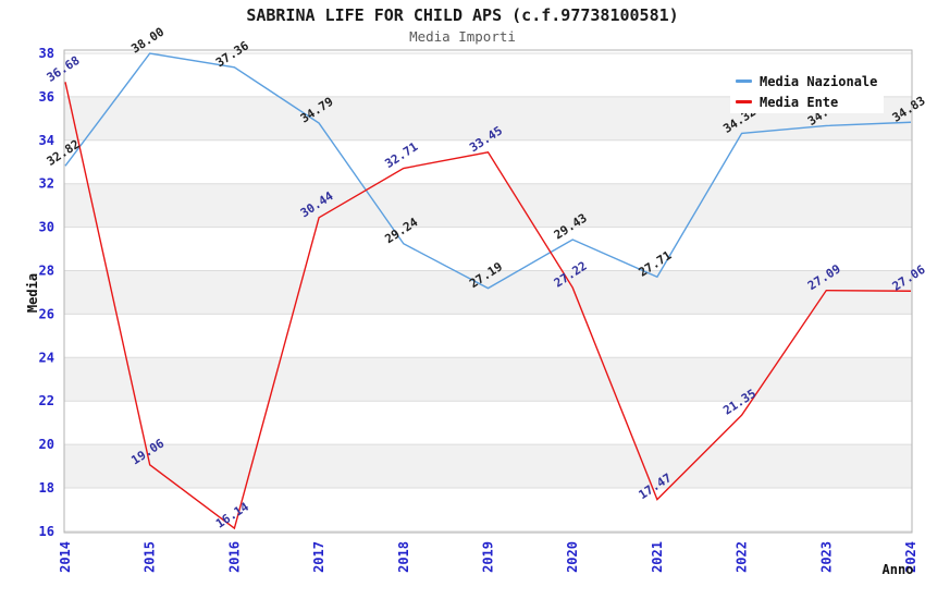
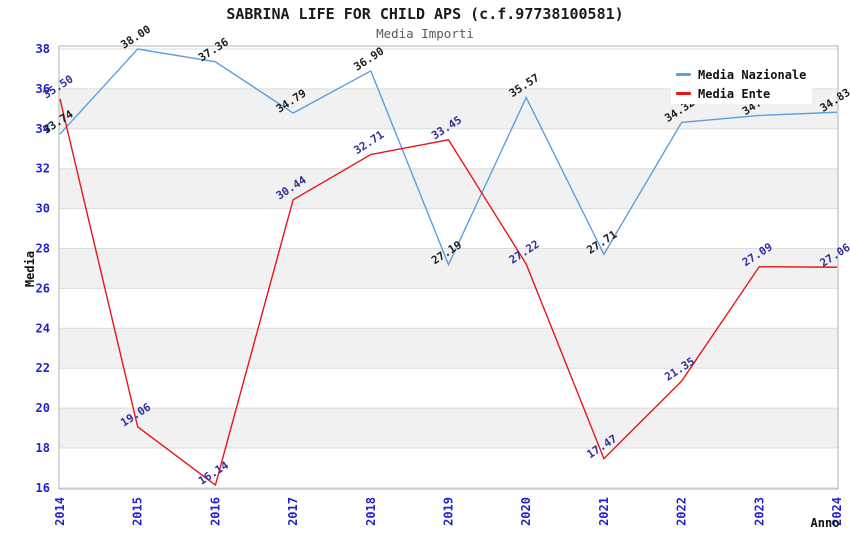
Media Nazionale/2014: 32.82 -> 33.74
Media Ente/2014: 36.68 -> 35.50
Media Nazionale/2018: 29.24 -> 36.90
Media Nazionale/2020: 29.43 -> 35.57
